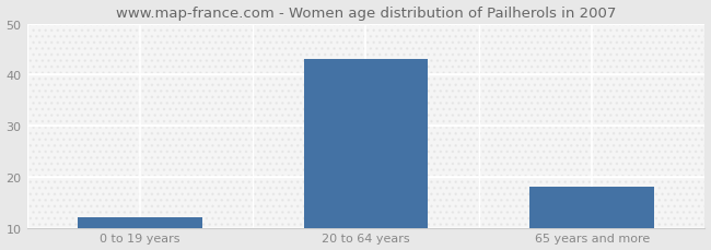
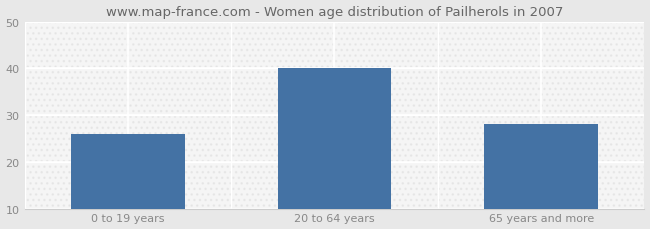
0 to 19 years: 12 -> 26
20 to 64 years: 43 -> 40
65 years and more: 18 -> 28
